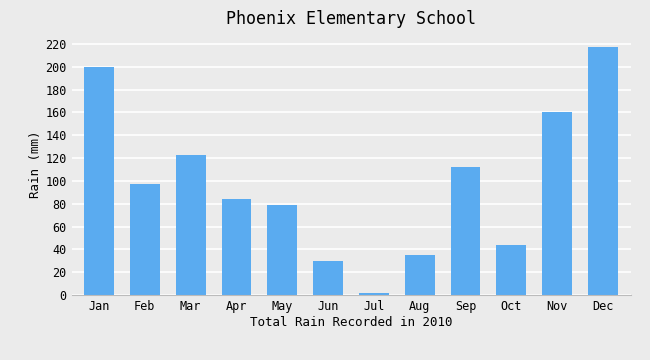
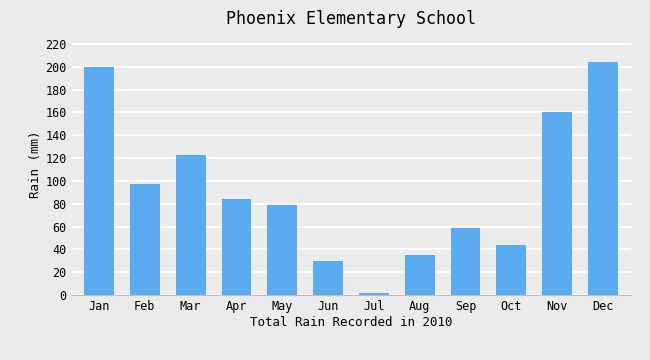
Sep: 112 -> 59
Dec: 217 -> 204
